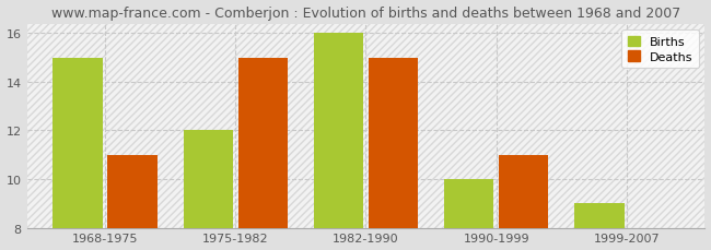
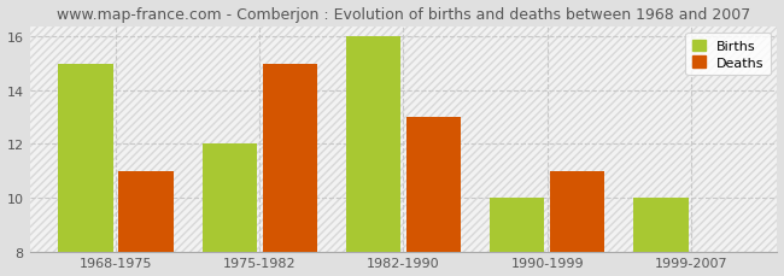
Deaths/1982-1990: 15.0 -> 13.0
Births/1999-2007: 9 -> 10
